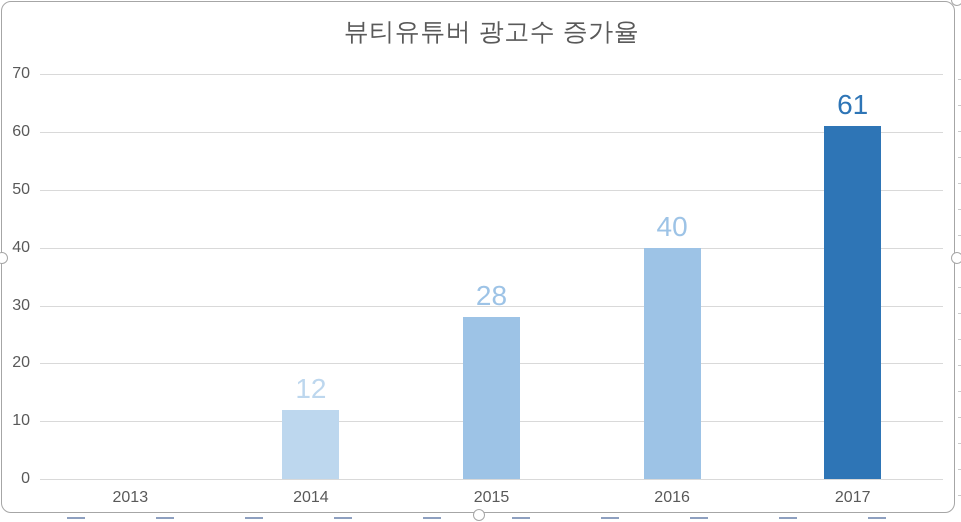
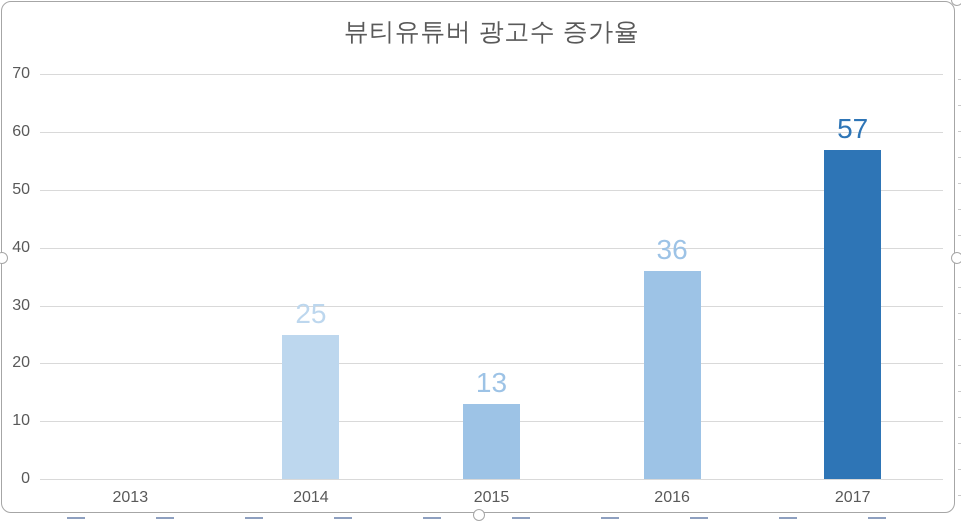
2014: 12 -> 25
2015: 28 -> 13
2016: 40 -> 36
2017: 61 -> 57
